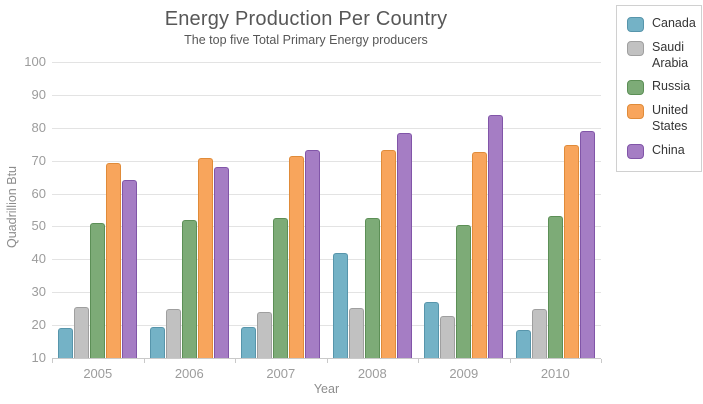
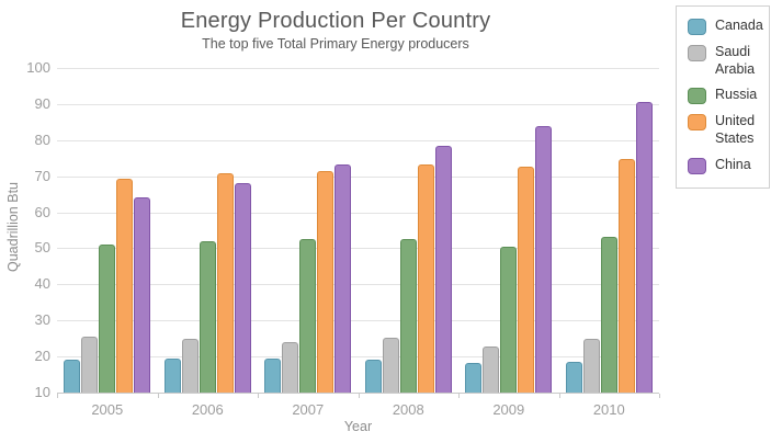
Canada/2008: 42 -> 19
Canada/2009: 27 -> 18
China/2010: 79 -> 90
